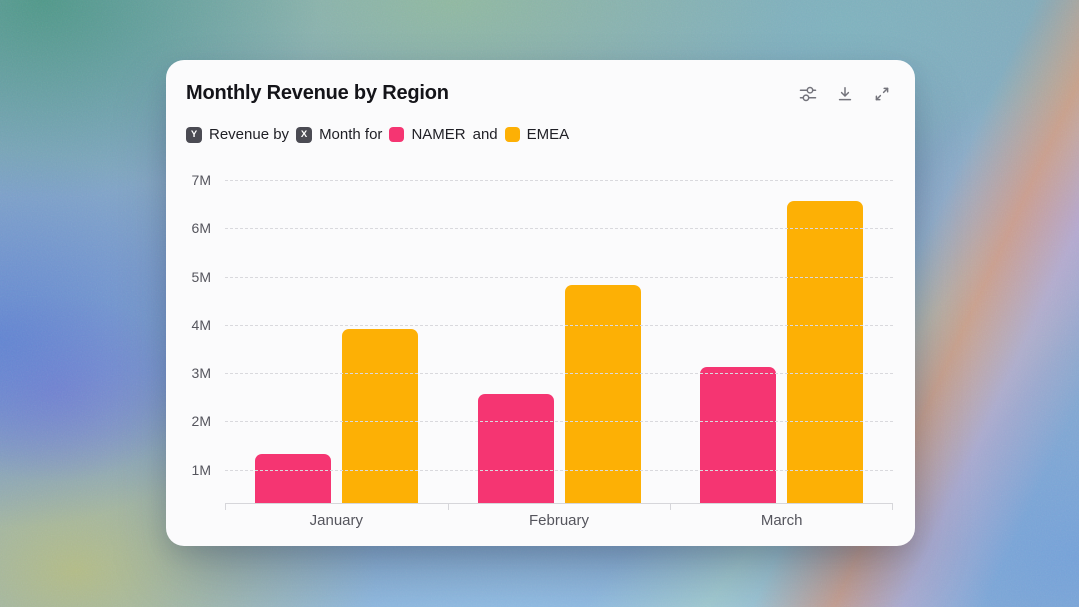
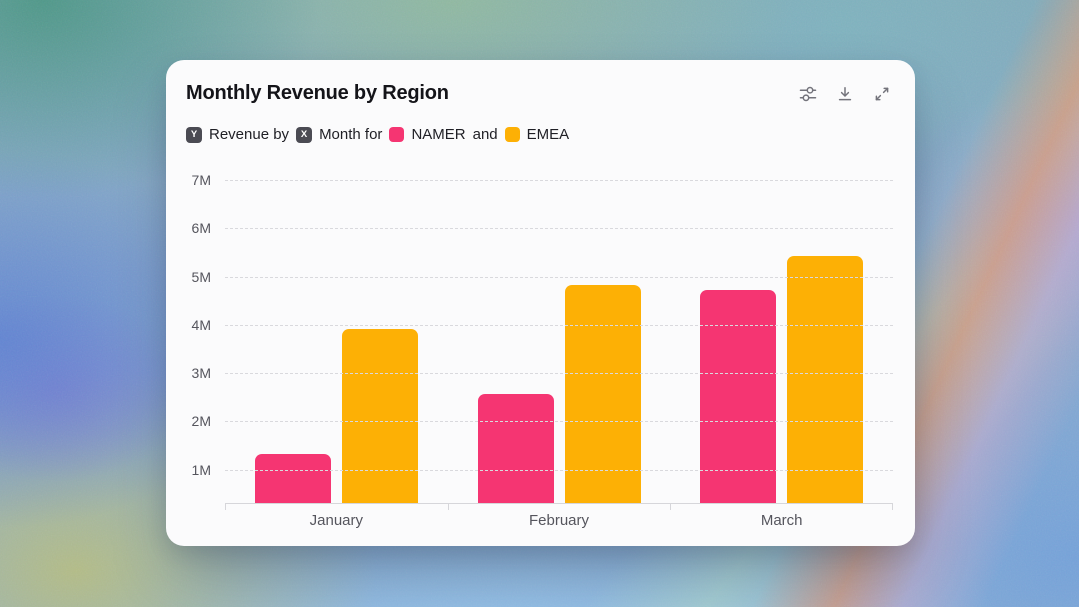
NAMER/March: 3.1M -> 4.7M
EMEA/March: 6.6M -> 5.4M
